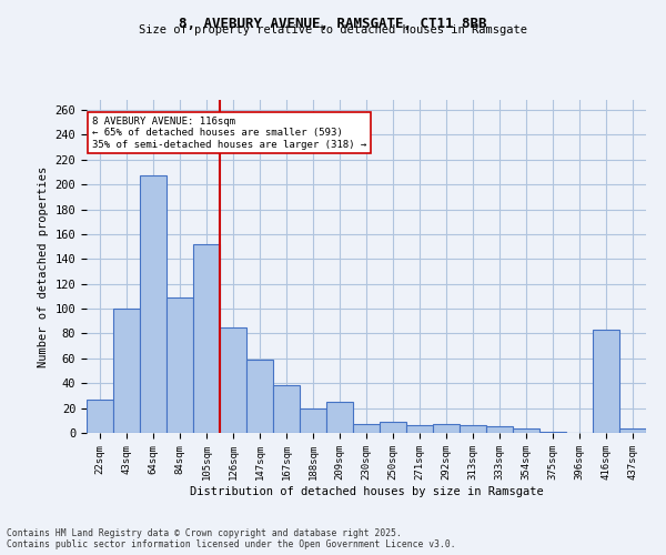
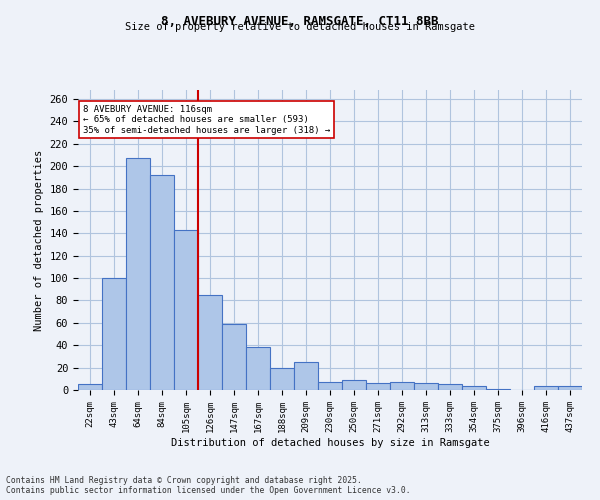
22sqm: 27 -> 5
84sqm: 109 -> 192
105sqm: 152 -> 143
416sqm: 83 -> 4
